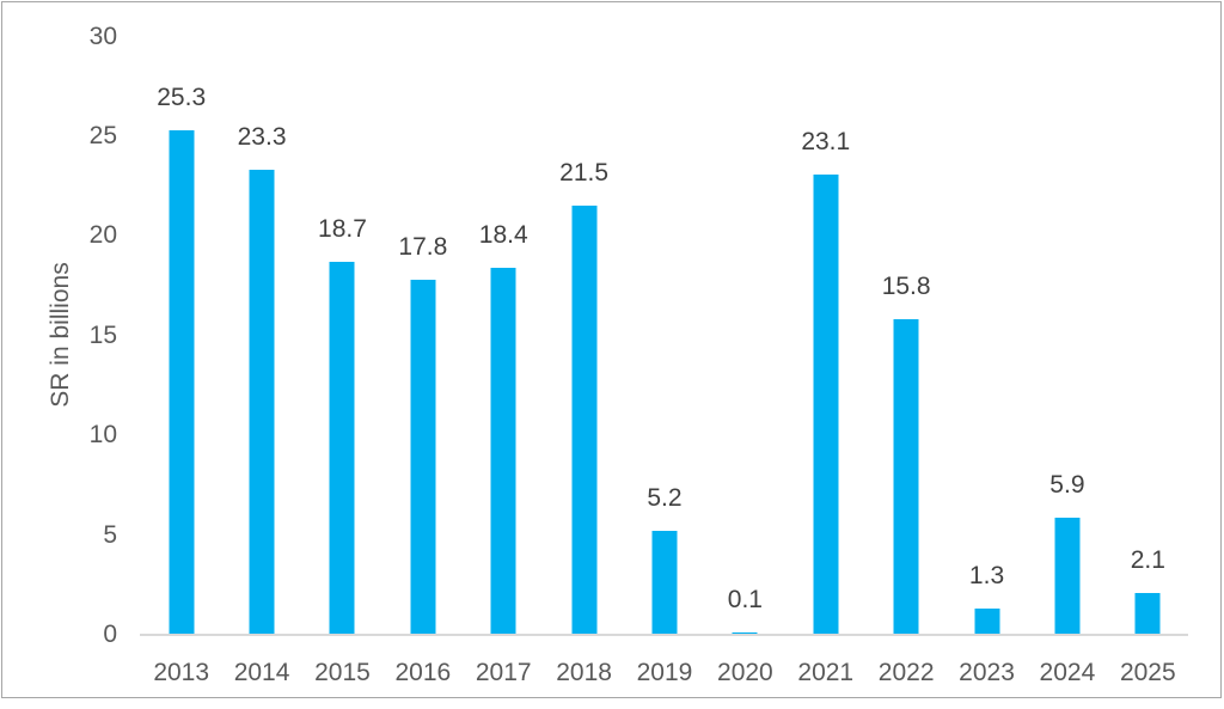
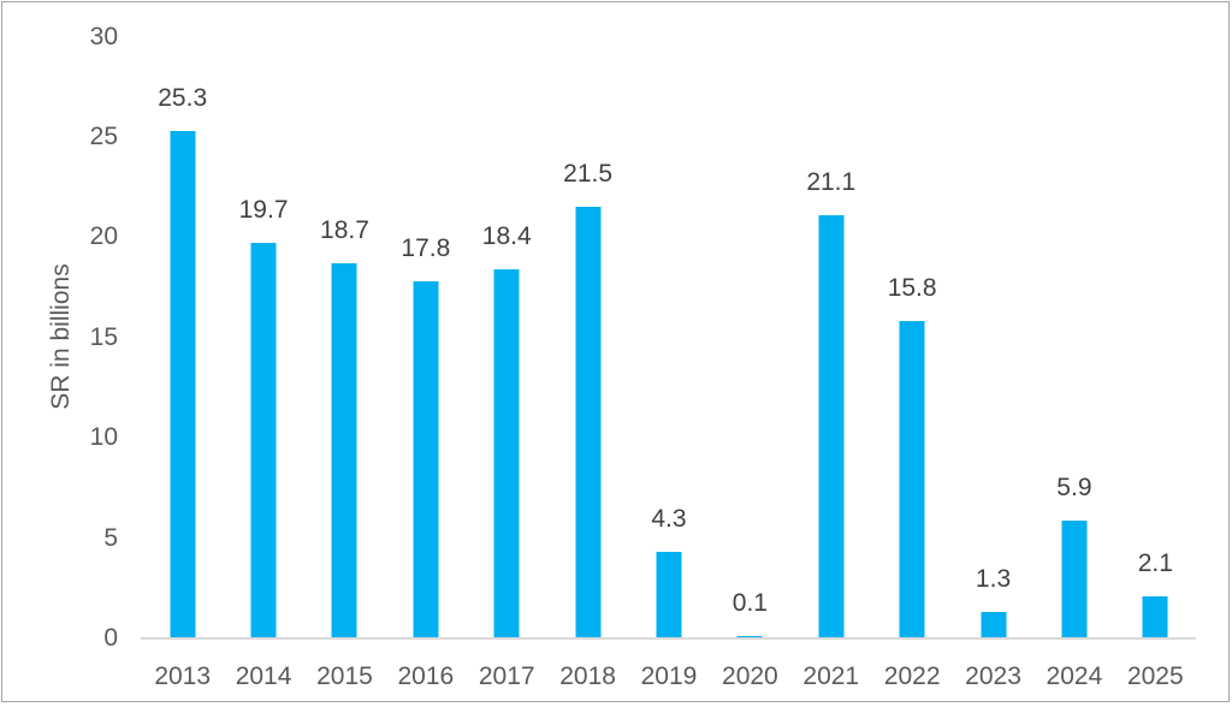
2014: 23.3 -> 19.7
2019: 5.2 -> 4.3
2021: 23.1 -> 21.1
